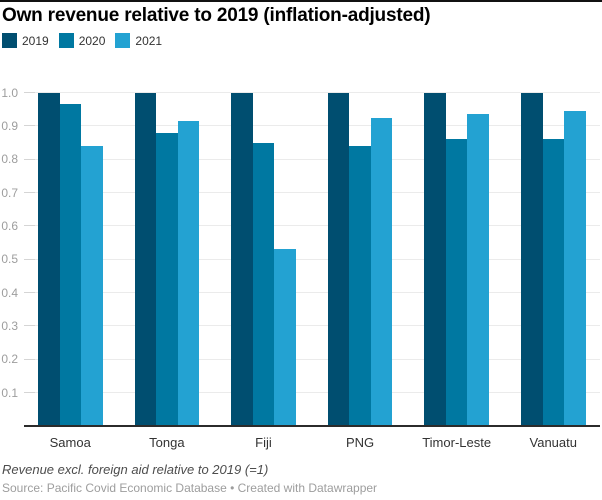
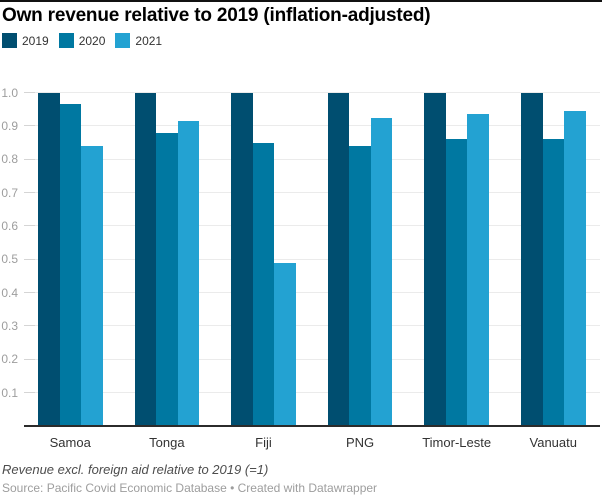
2021/Fiji: 0.53 -> 0.49
